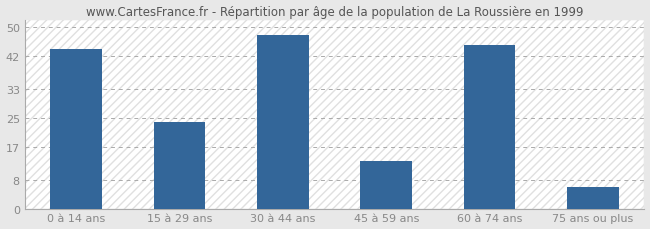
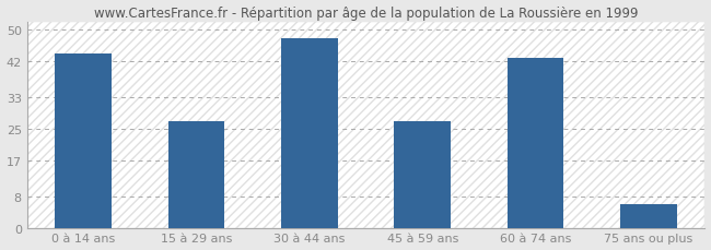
15 à 29 ans: 24 -> 27
45 à 59 ans: 13 -> 27
60 à 74 ans: 45 -> 43
